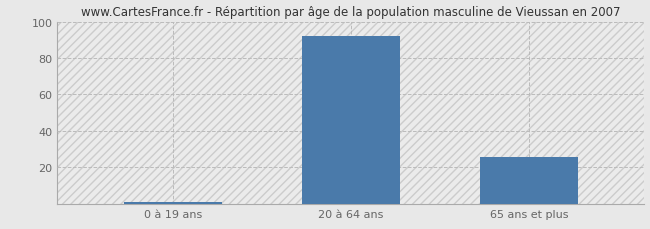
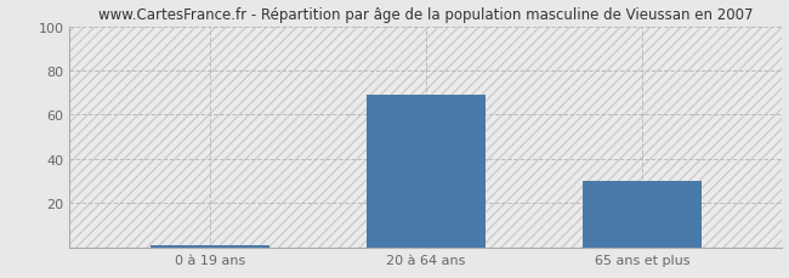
20 à 64 ans: 92 -> 69
65 ans et plus: 26 -> 30
